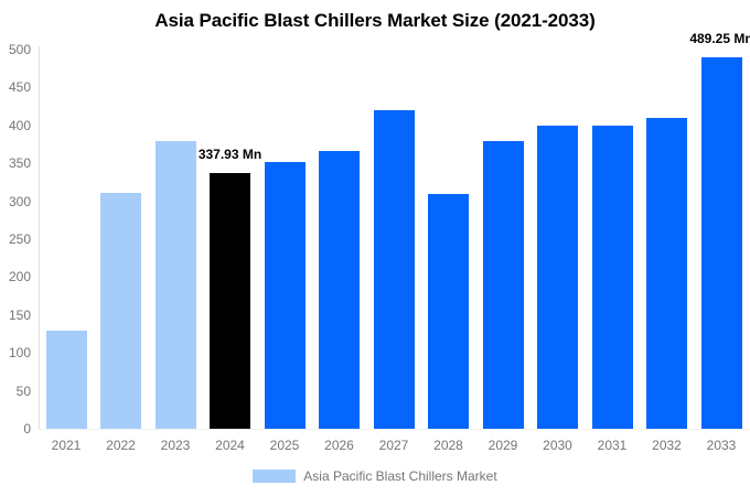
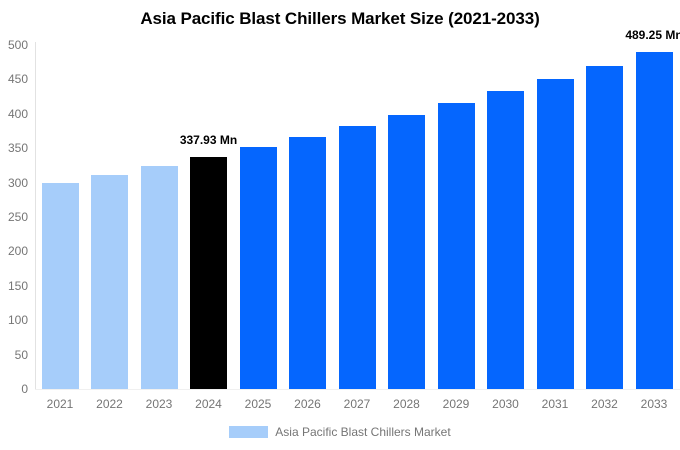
2021: 130 -> 300
2023: 380 -> 320
2027: 420 -> 380
2028: 310 -> 400
2029: 380 -> 420
2030: 400 -> 430
2031: 400 -> 450
2032: 410 -> 470
